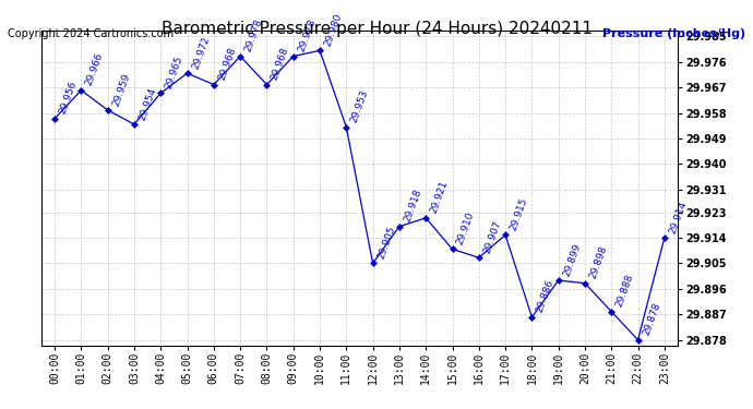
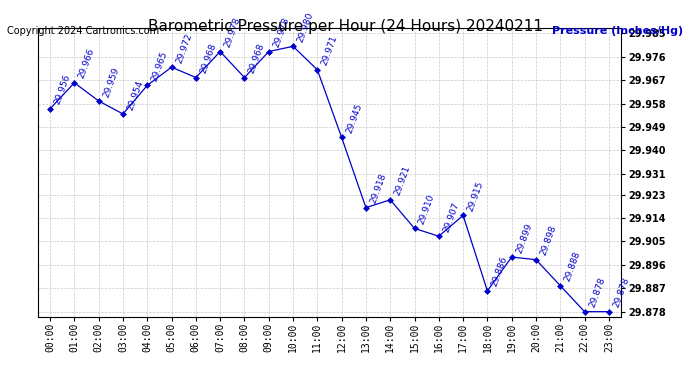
11:00: 29.953 -> 29.971
12:00: 29.905 -> 29.945
23:00: 29.914 -> 29.878
